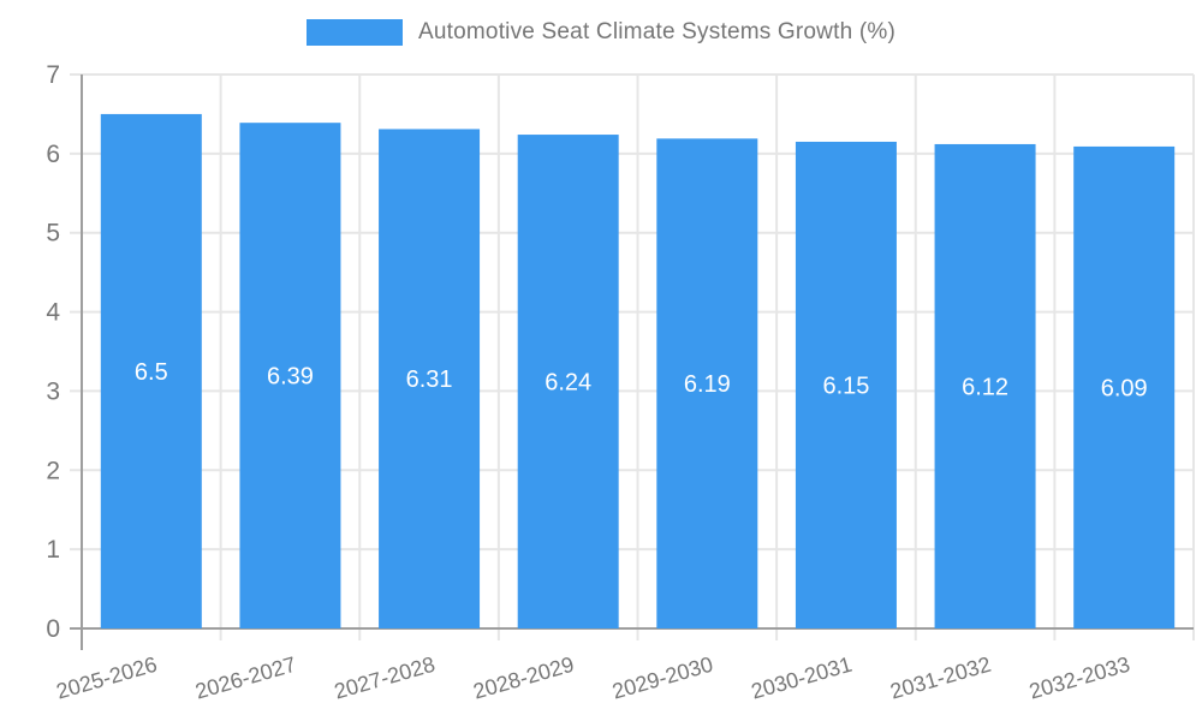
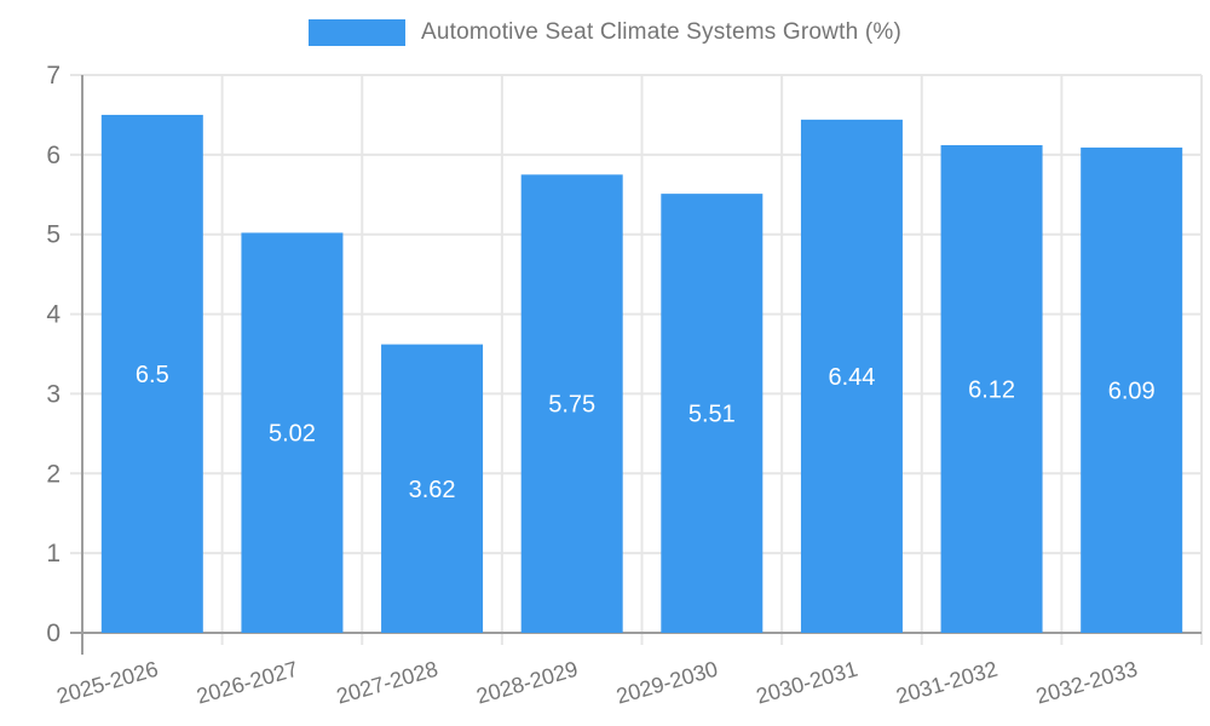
2026-2027: 6.39 -> 5.02
2027-2028: 6.31 -> 3.62
2028-2029: 6.24 -> 5.75
2029-2030: 6.19 -> 5.51
2030-2031: 6.15 -> 6.44
